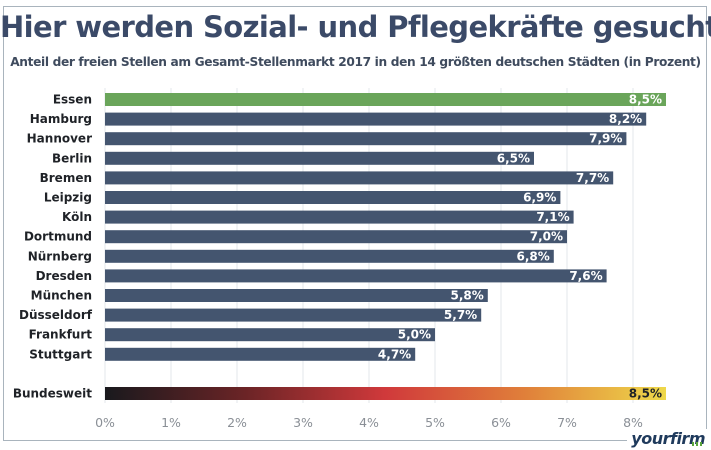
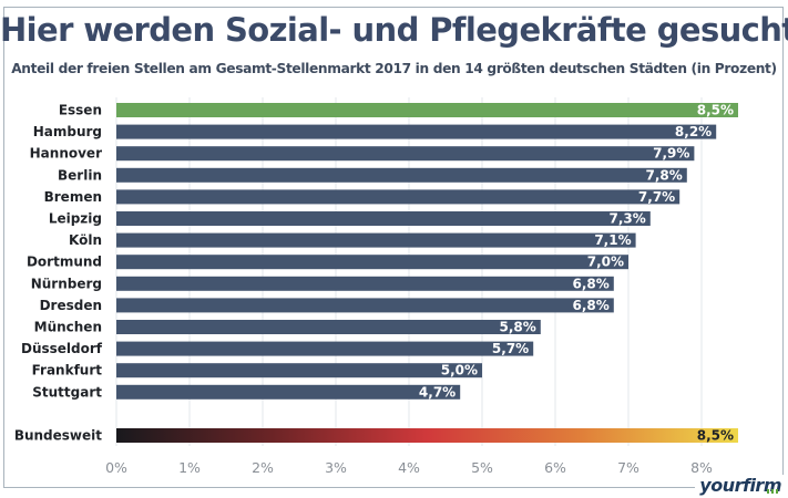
Berlin: 6,5% -> 7,8%
Leipzig: 6,9% -> 7,3%
Dresden: 7,6% -> 6,8%
